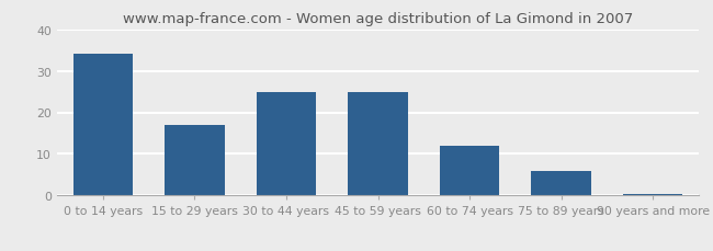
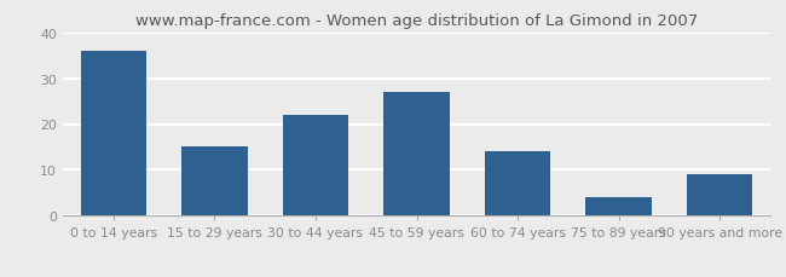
0 to 14 years: 34.0 -> 36.0
15 to 29 years: 17.0 -> 15.0
30 to 44 years: 25.0 -> 22.0
45 to 59 years: 25.0 -> 27.0
60 to 74 years: 12.0 -> 14.0
75 to 89 years: 6.0 -> 4.0
90 years and more: 0.5 -> 9.0
